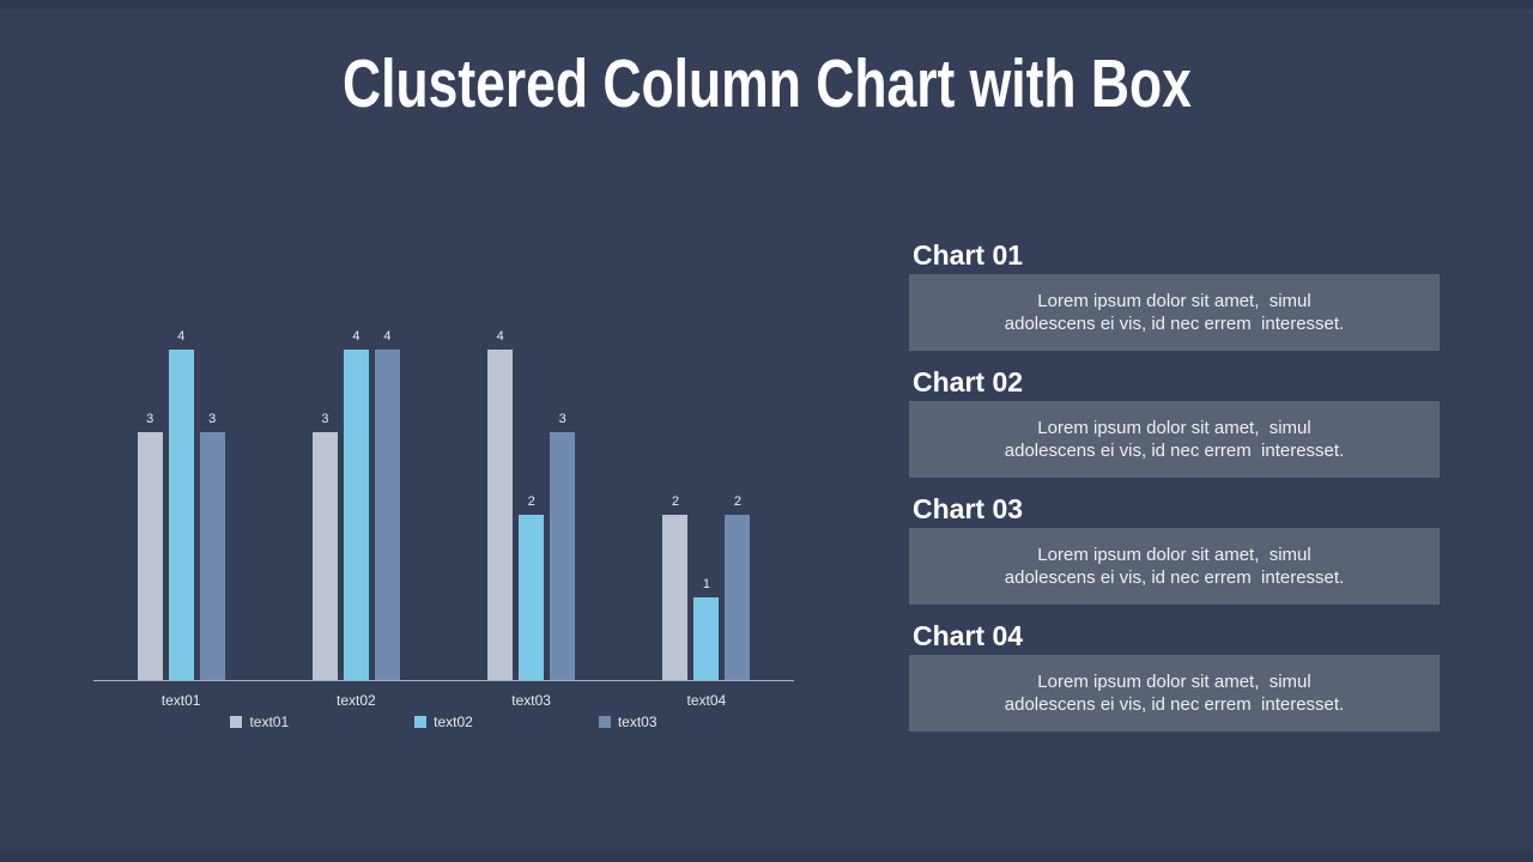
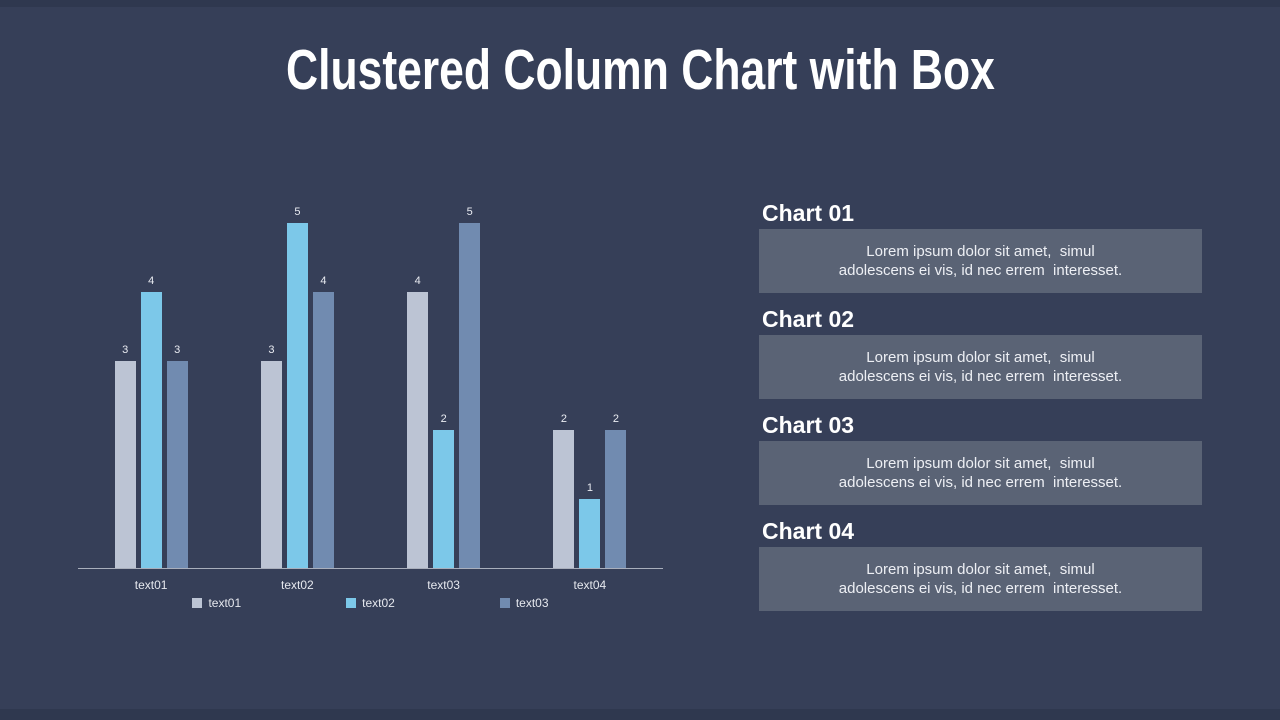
text02/text02: 4 -> 5
text03/text03: 3 -> 5
